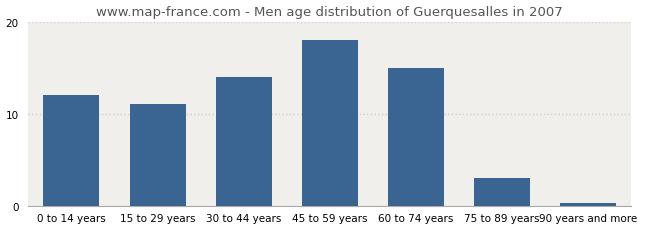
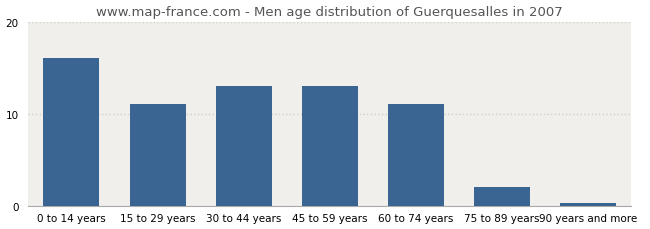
0 to 14 years: 12.0 -> 16.0
30 to 44 years: 14.0 -> 13.0
45 to 59 years: 18.0 -> 13.0
60 to 74 years: 15.0 -> 11.0
75 to 89 years: 3.0 -> 2.0
